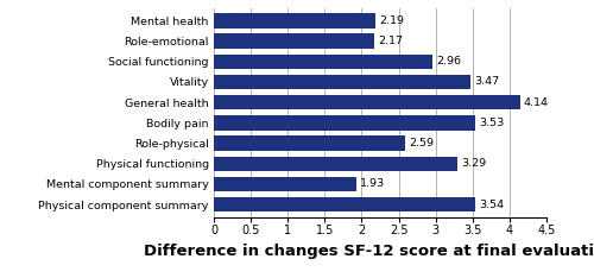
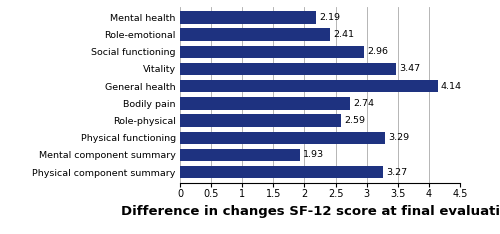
Role-emotional: 2.17 -> 2.41
Bodily pain: 3.53 -> 2.74
Physical component summary: 3.54 -> 3.27
